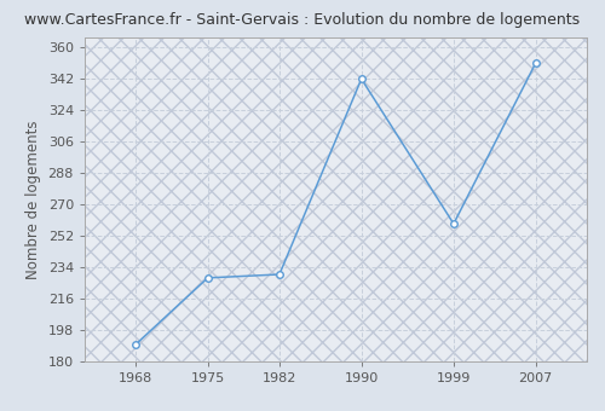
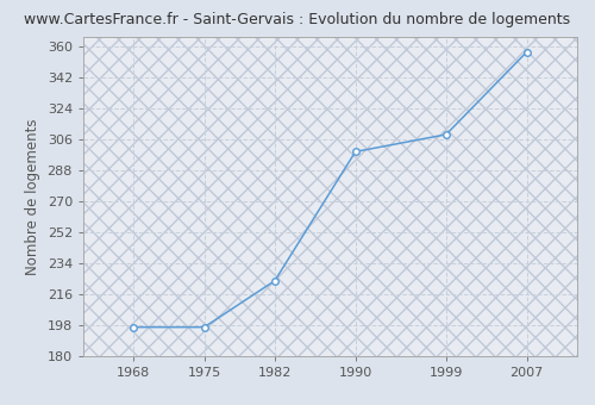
1968: 190 -> 197
1975: 228 -> 197
1982: 230 -> 224
1990: 342 -> 299
1999: 259 -> 309
2007: 351 -> 357
